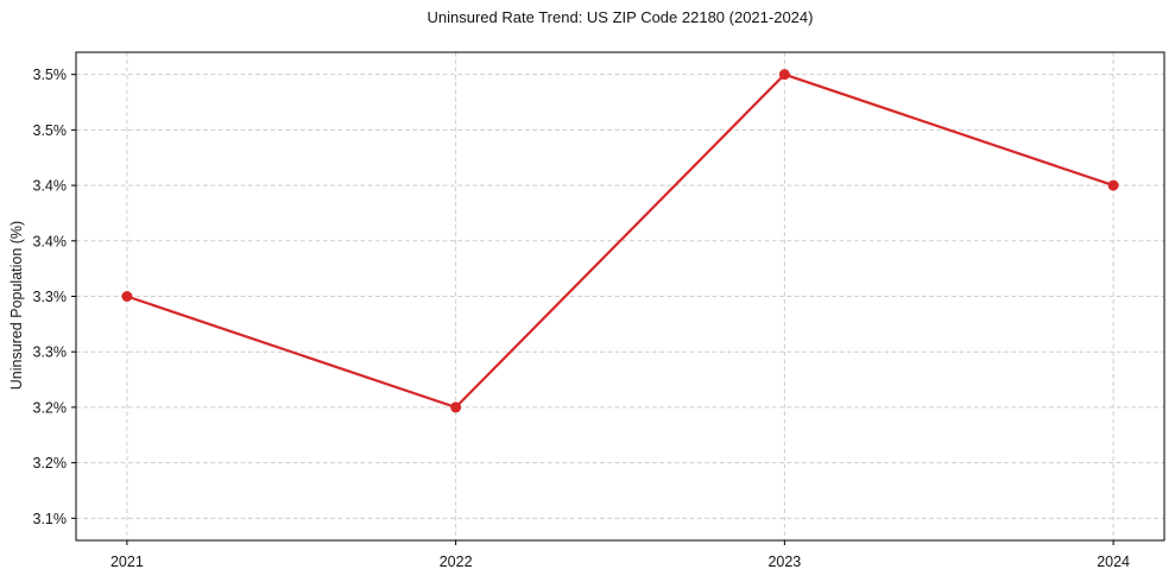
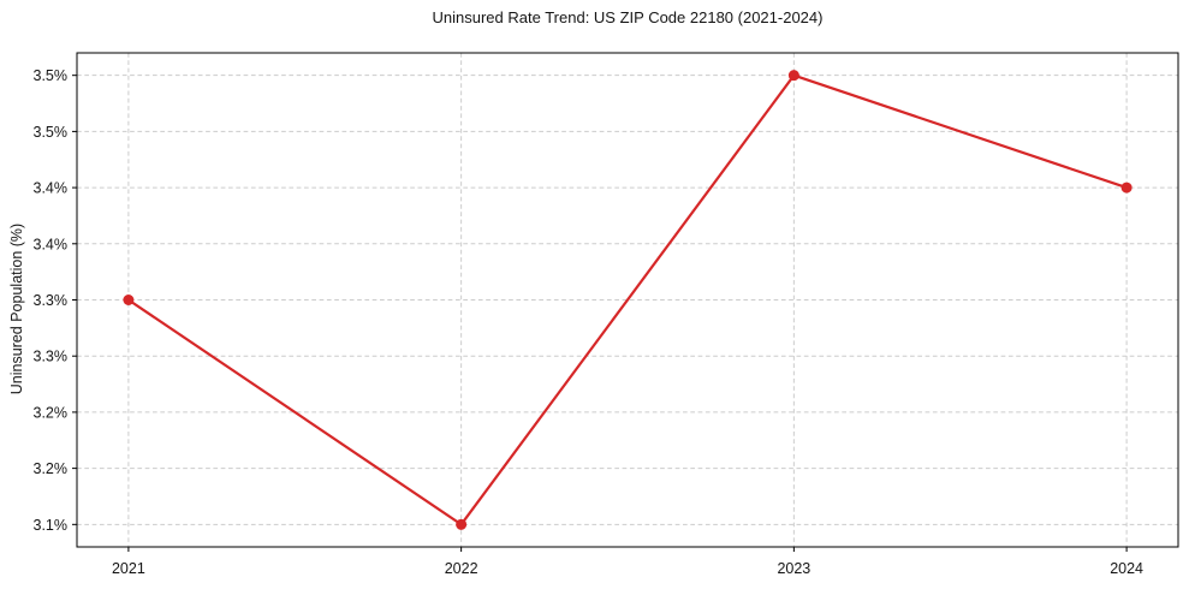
2022: 3.2% -> 3.1%
